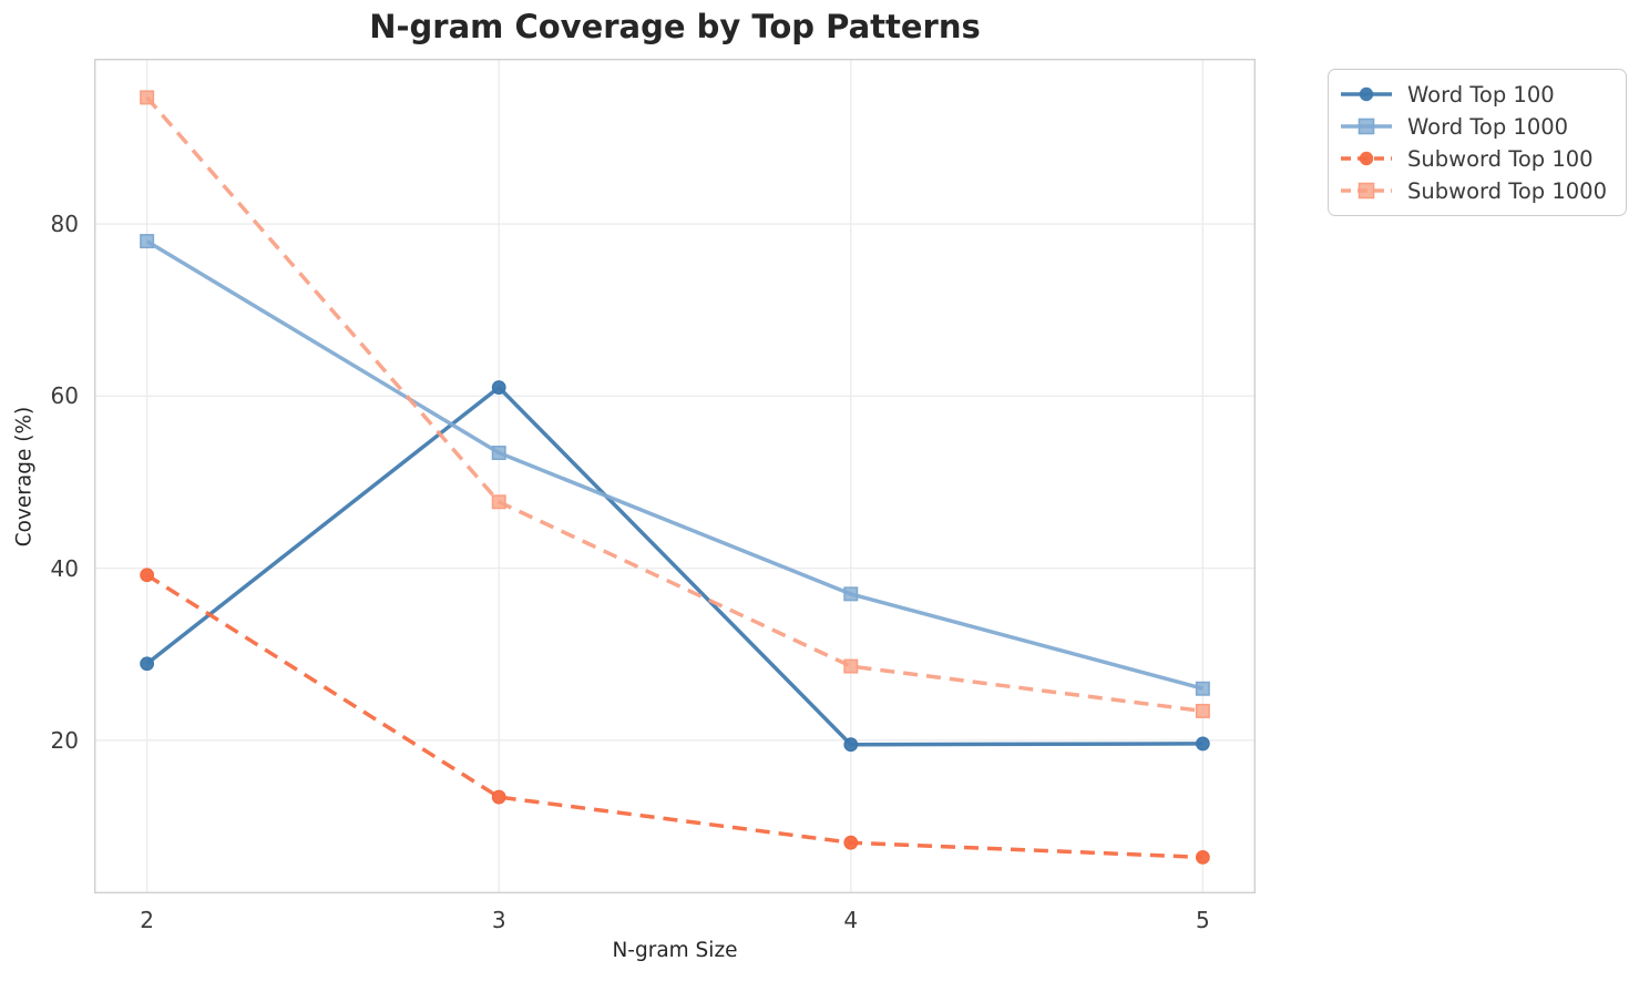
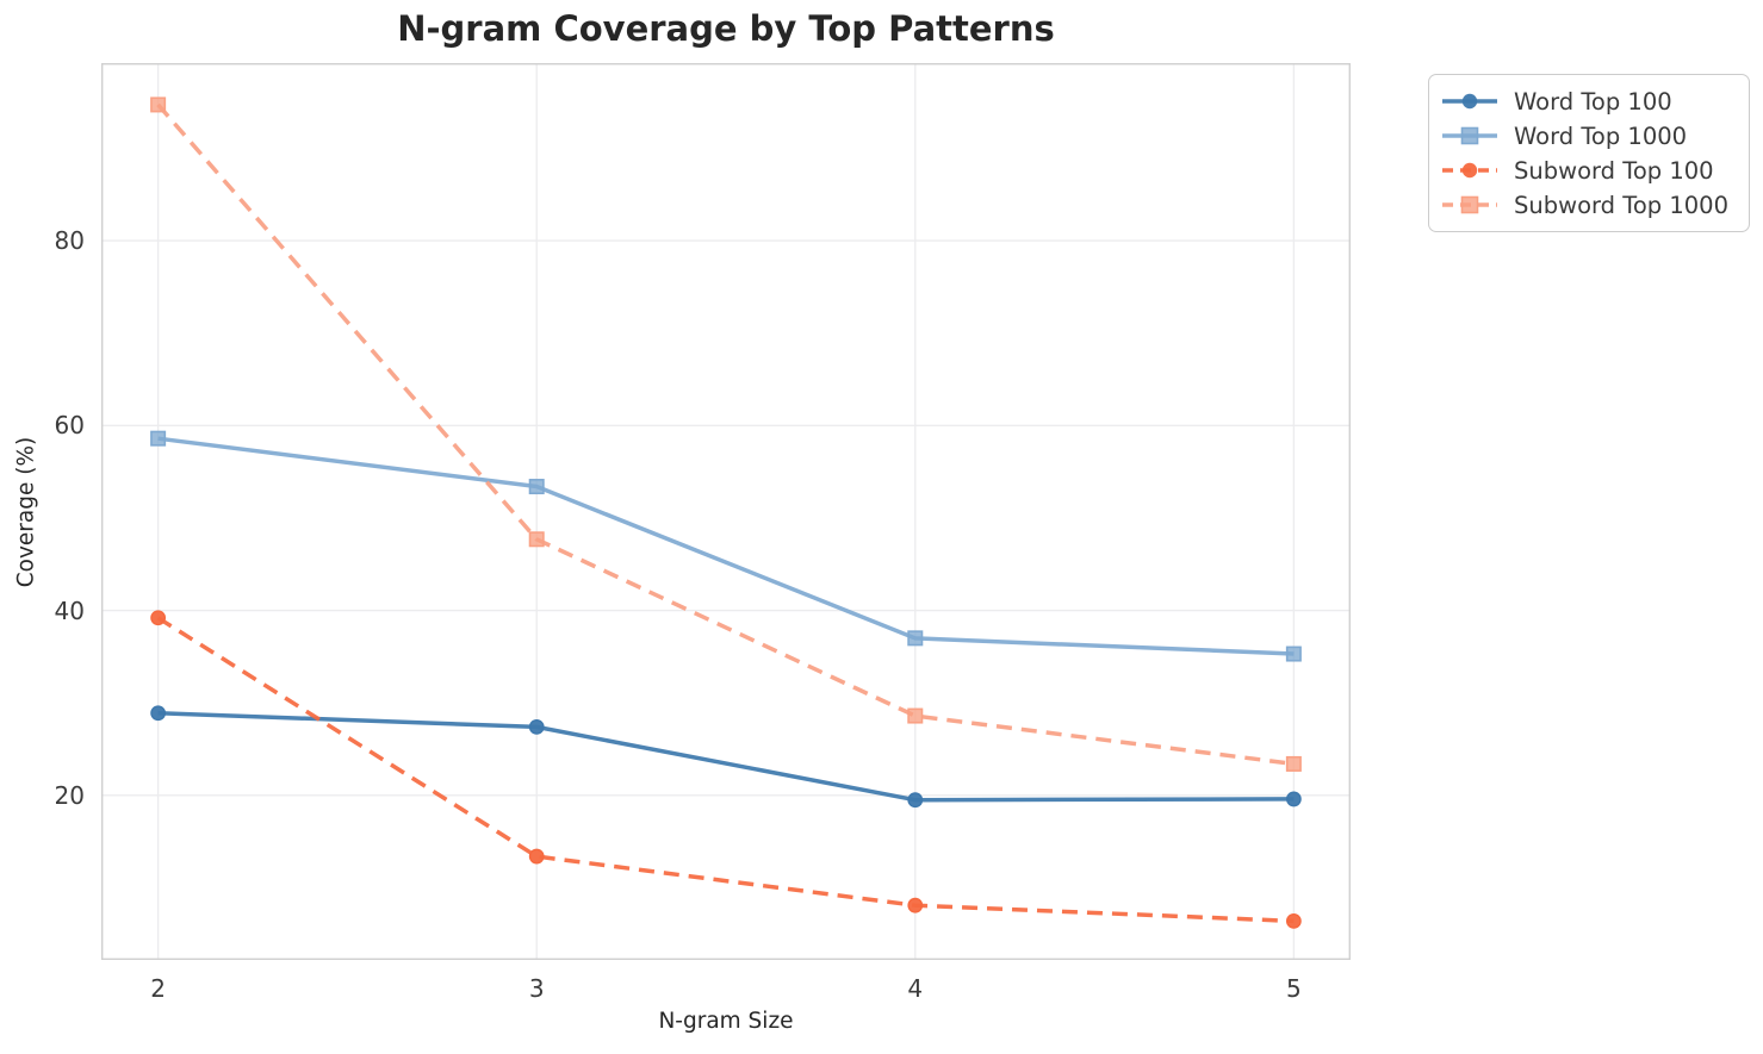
Word Top 1000/2: 78 -> 59
Word Top 100/3: 61 -> 27
Word Top 1000/5: 26 -> 35
